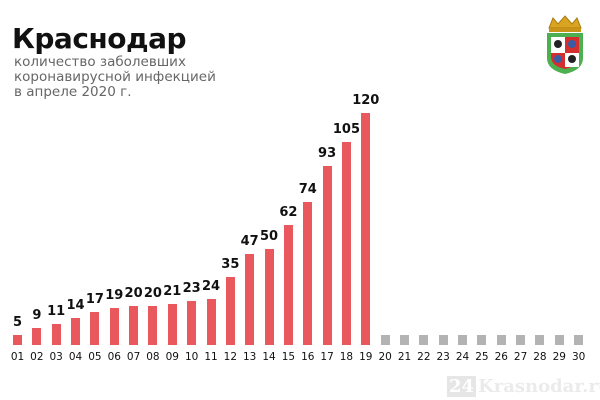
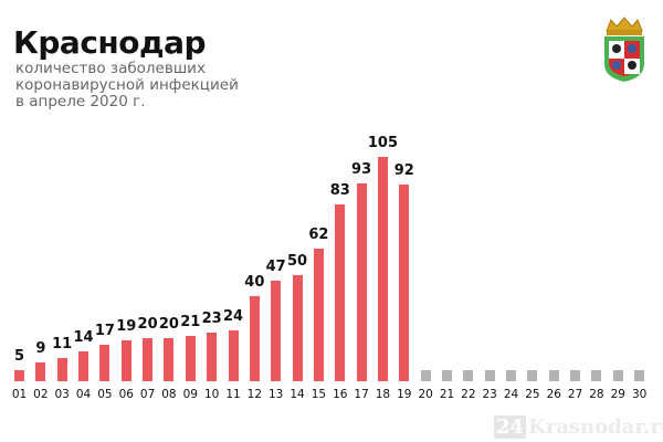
12: 35 -> 40
16: 74 -> 83
19: 120 -> 92
